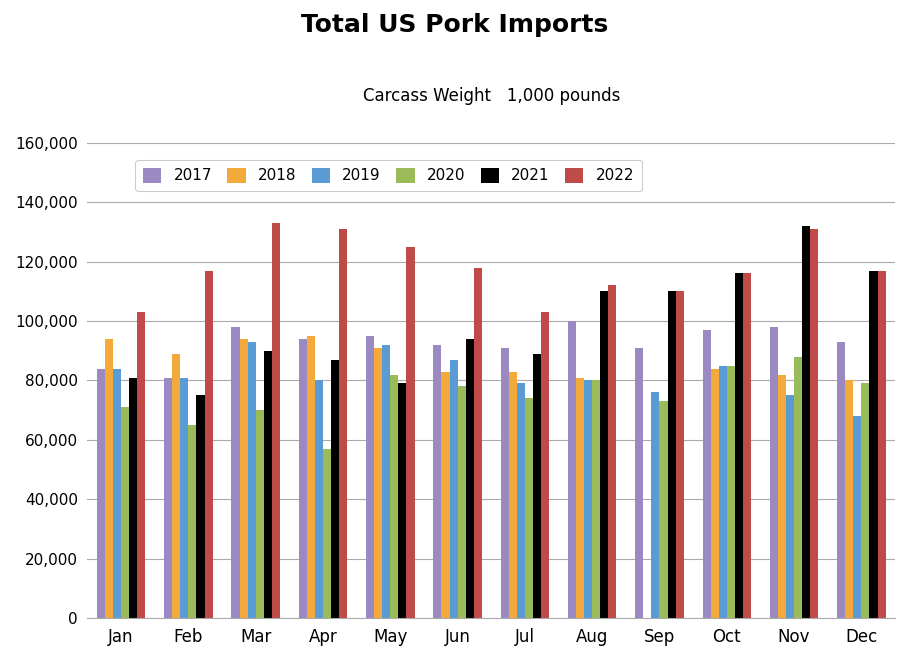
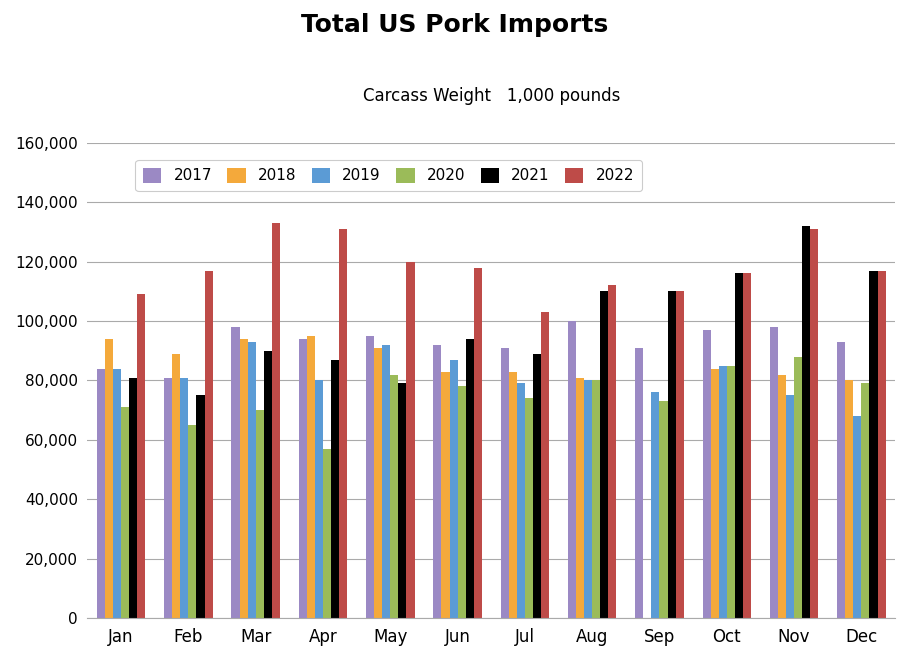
2022/Jan: 103,000 -> 109,000
2022/May: 125,000 -> 120,000
